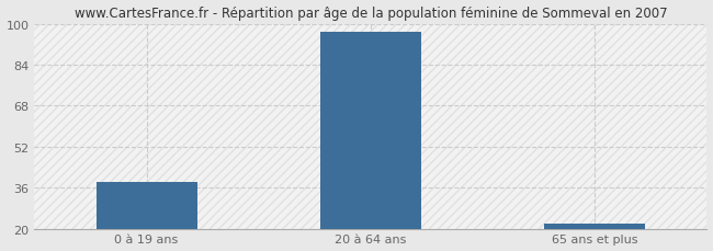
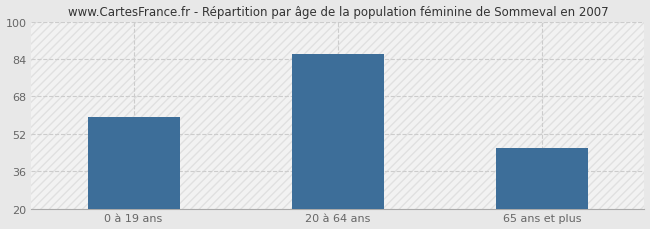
0 à 19 ans: 38 -> 59
20 à 64 ans: 97 -> 86
65 ans et plus: 22 -> 46
